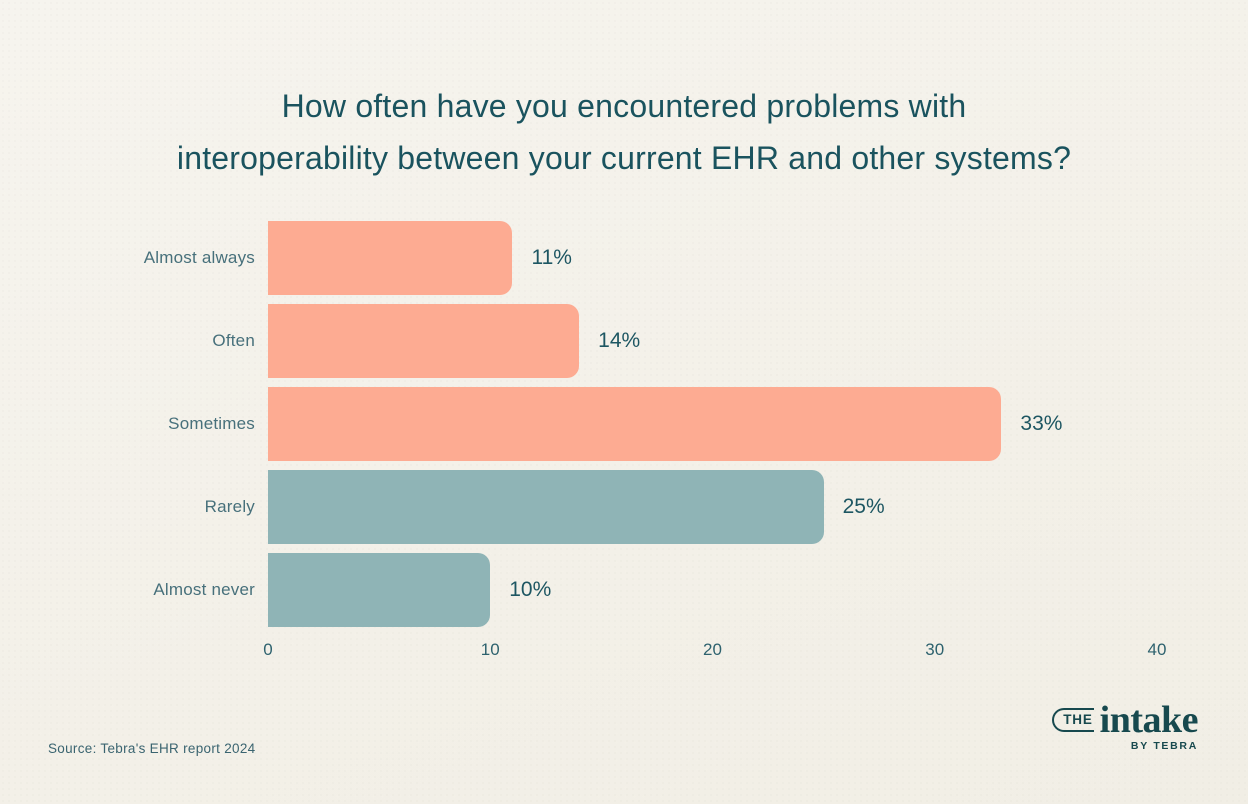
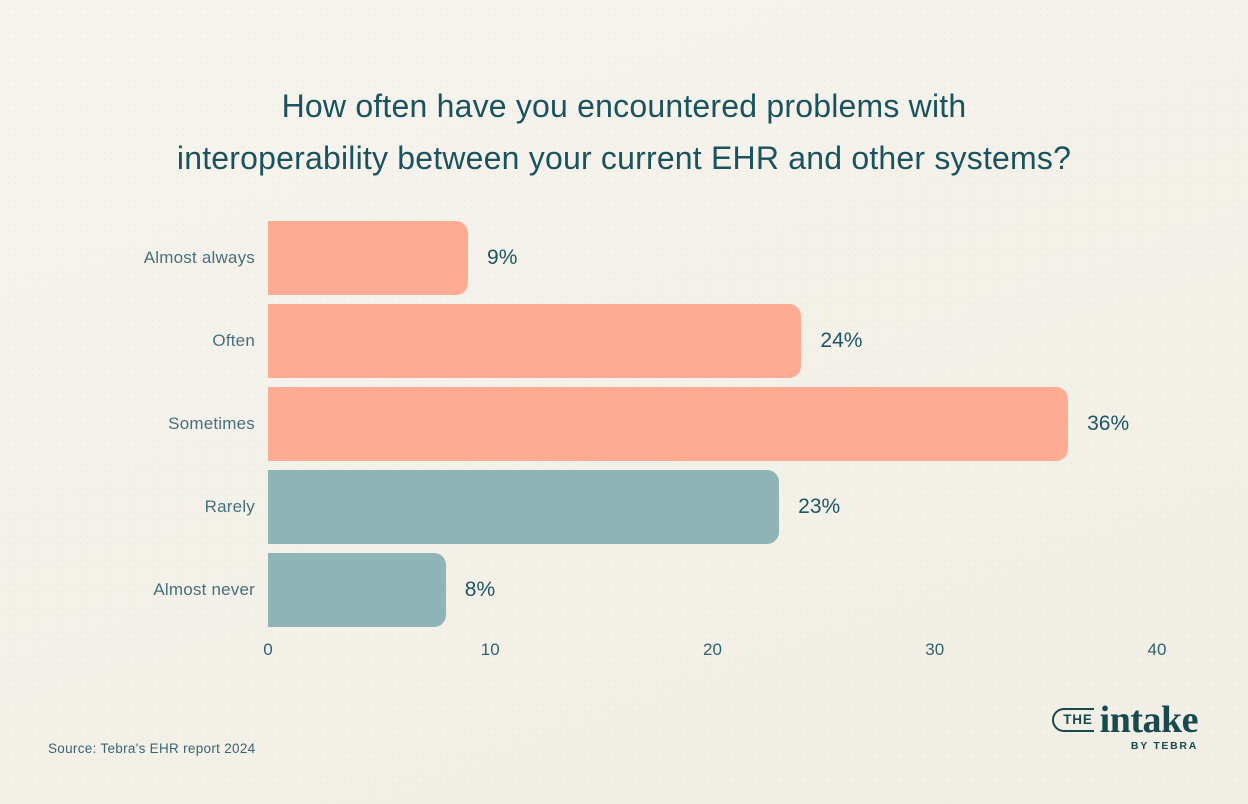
Almost always: 11% -> 9%
Often: 14% -> 24%
Sometimes: 33% -> 36%
Rarely: 25% -> 23%
Almost never: 10% -> 8%
